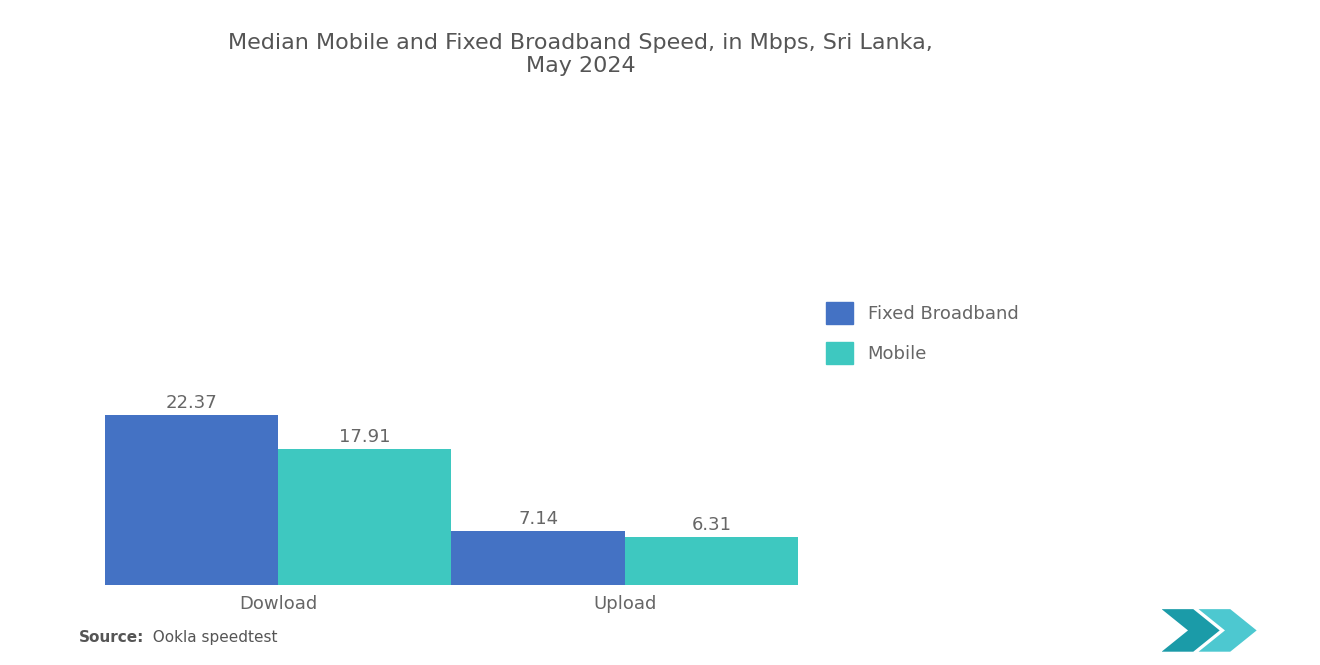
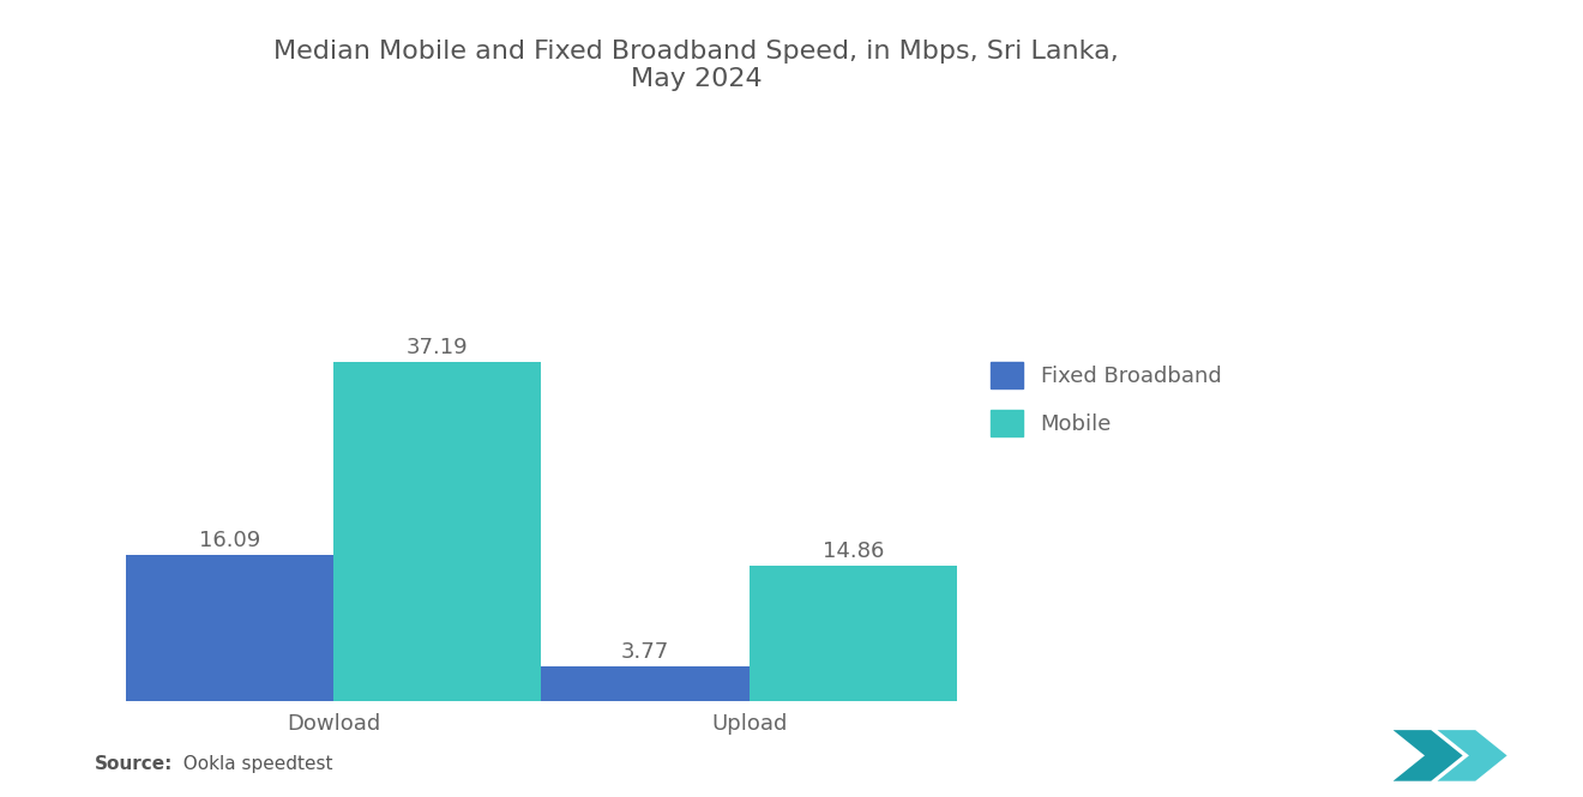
Fixed Broadband/Dowload: 22.37 -> 16.09
Mobile/Dowload: 17.91 -> 37.19
Fixed Broadband/Upload: 7.14 -> 3.77
Mobile/Upload: 6.31 -> 14.86
